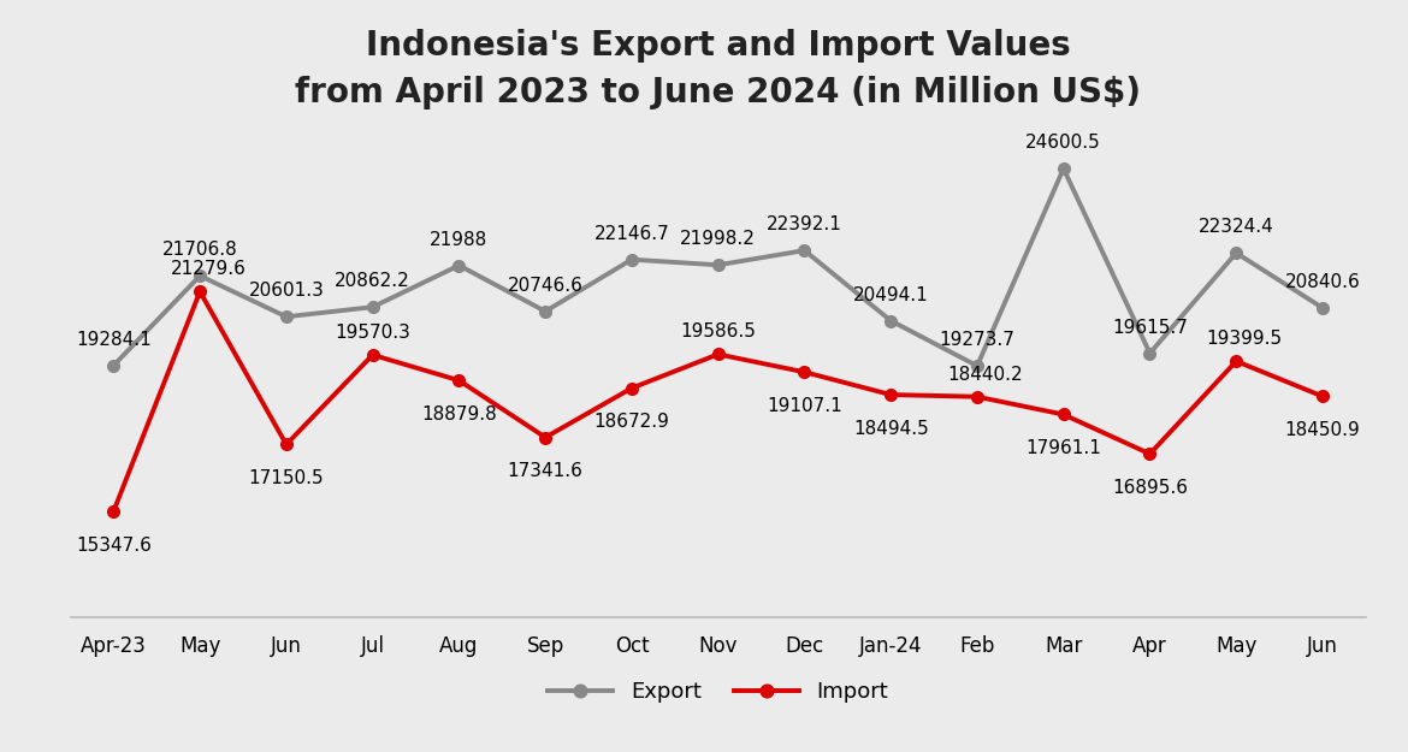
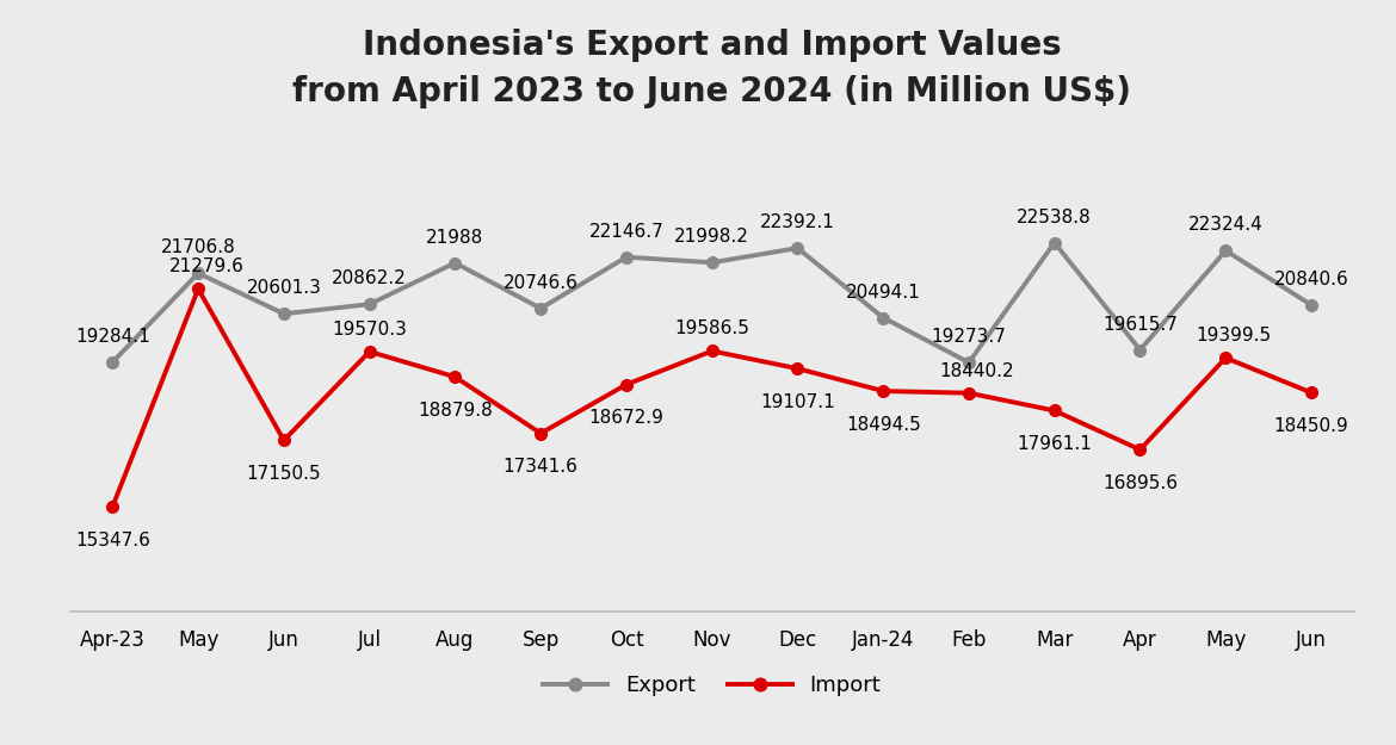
Export/Mar: 24600.5 -> 22538.8
